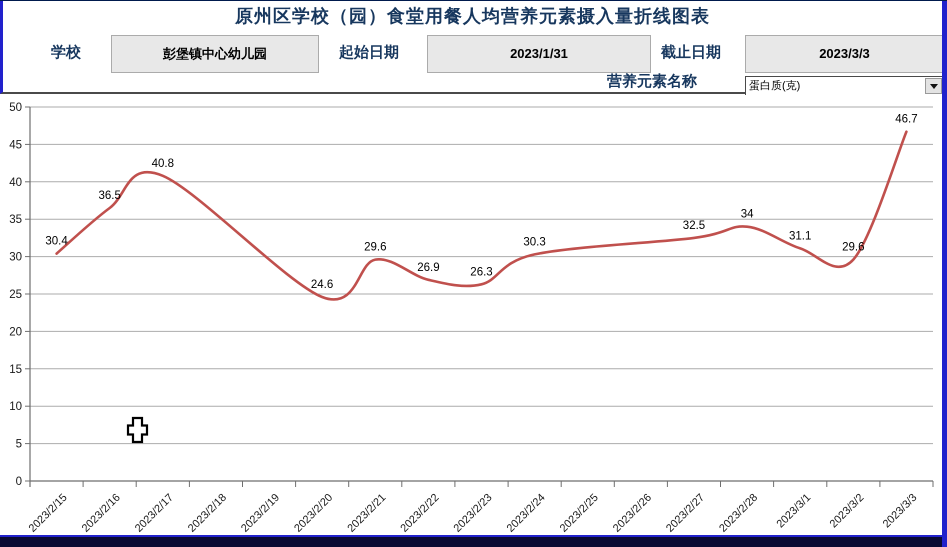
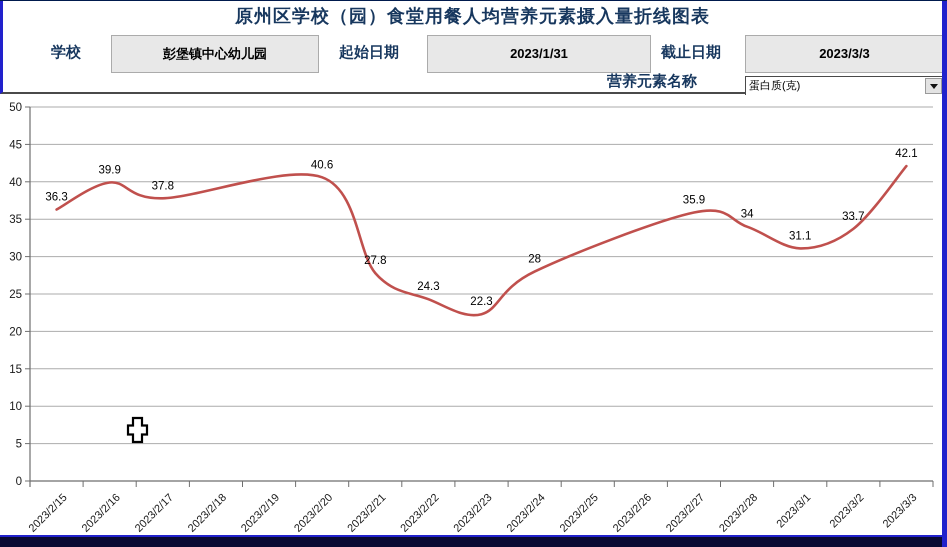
2023/2/15: 30.4 -> 36.3
2023/2/16: 36.5 -> 39.9
2023/2/17: 40.8 -> 37.8
2023/2/20: 24.6 -> 40.6
2023/2/21: 29.6 -> 27.8
2023/2/22: 26.9 -> 24.3
2023/2/23: 26.3 -> 22.3
2023/2/24: 30.3 -> 28
2023/2/27: 32.5 -> 35.9
2023/3/2: 29.6 -> 33.7
2023/3/3: 46.7 -> 42.1
